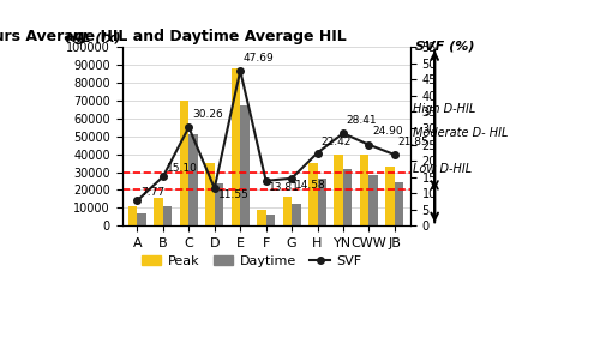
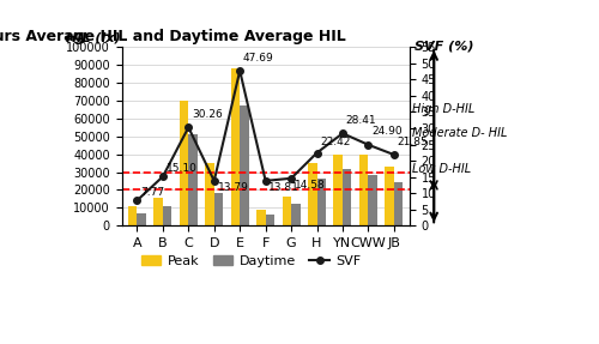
SVF/D: 11.55 -> 13.79
Daytime/D: 24000 -> 18000
